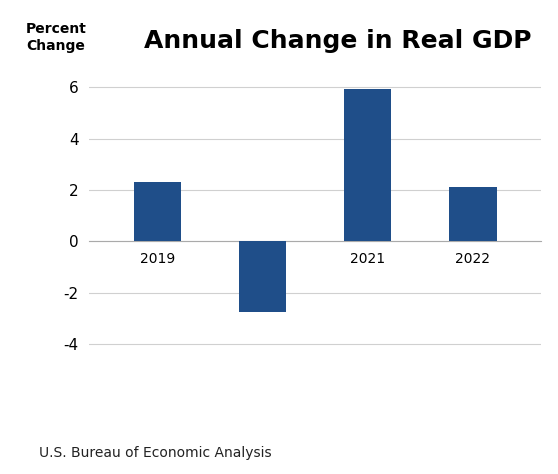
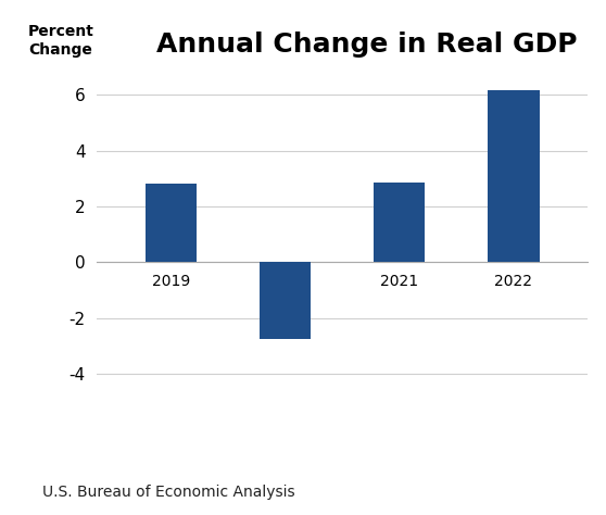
2019: 2.30 -> 2.80
2021: 5.95 -> 2.85
2022: 2.10 -> 6.15
